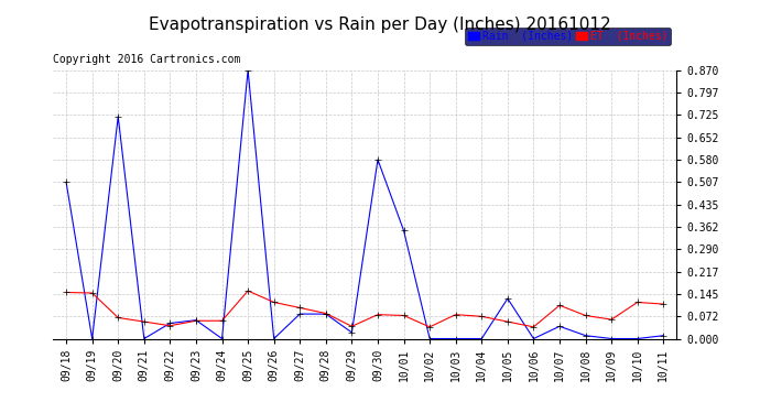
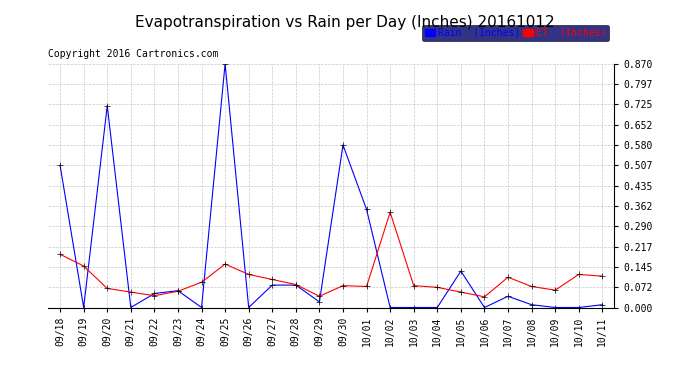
ET (Inches)/09/18: 0.150 -> 0.190
ET (Inches)/09/24: 0.058 -> 0.090
ET (Inches)/10/02: 0.038 -> 0.340
